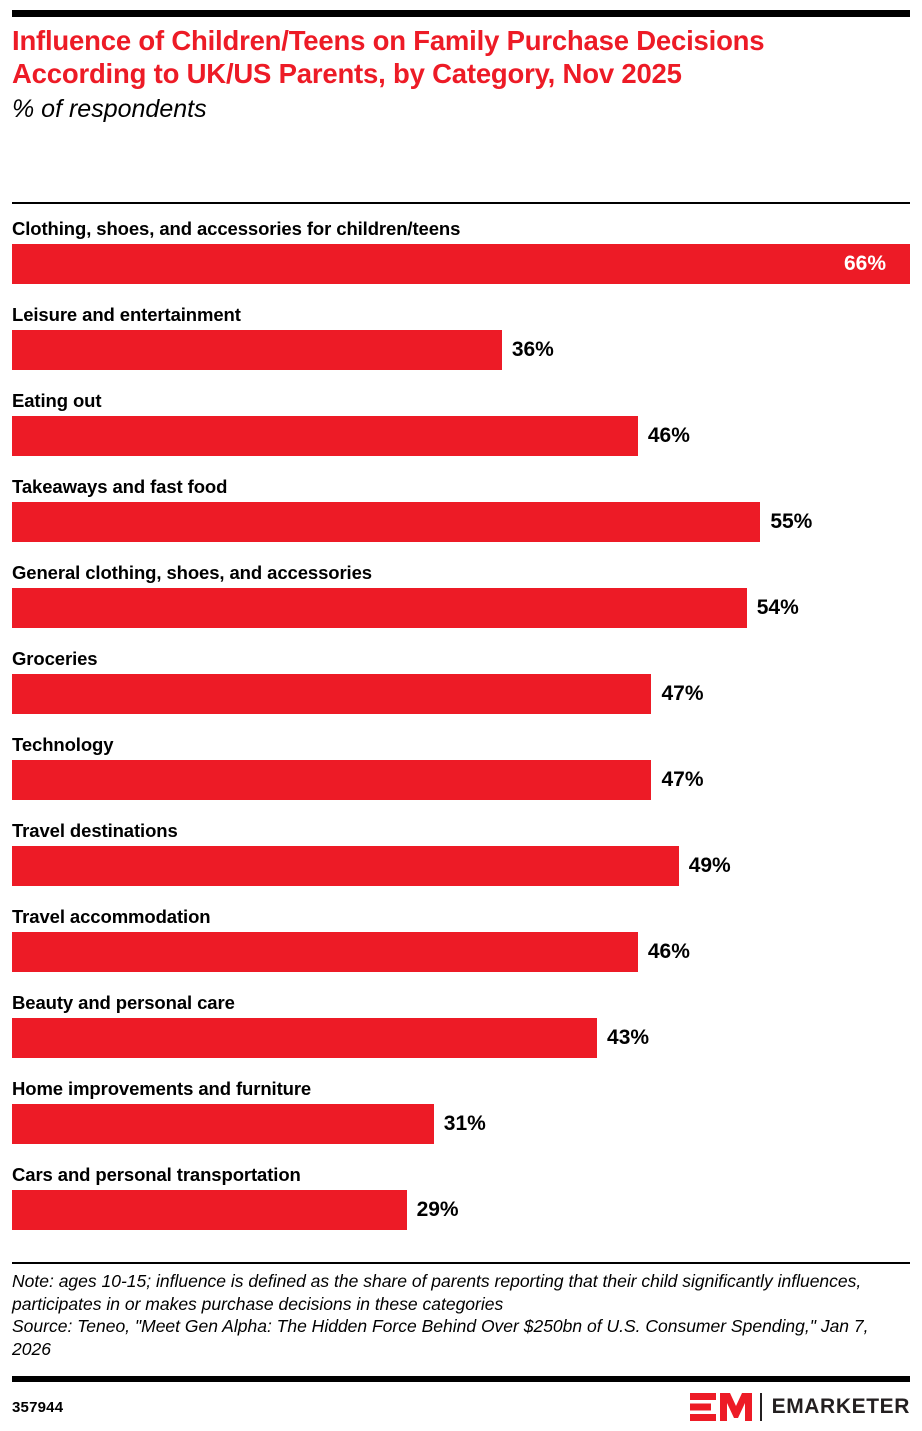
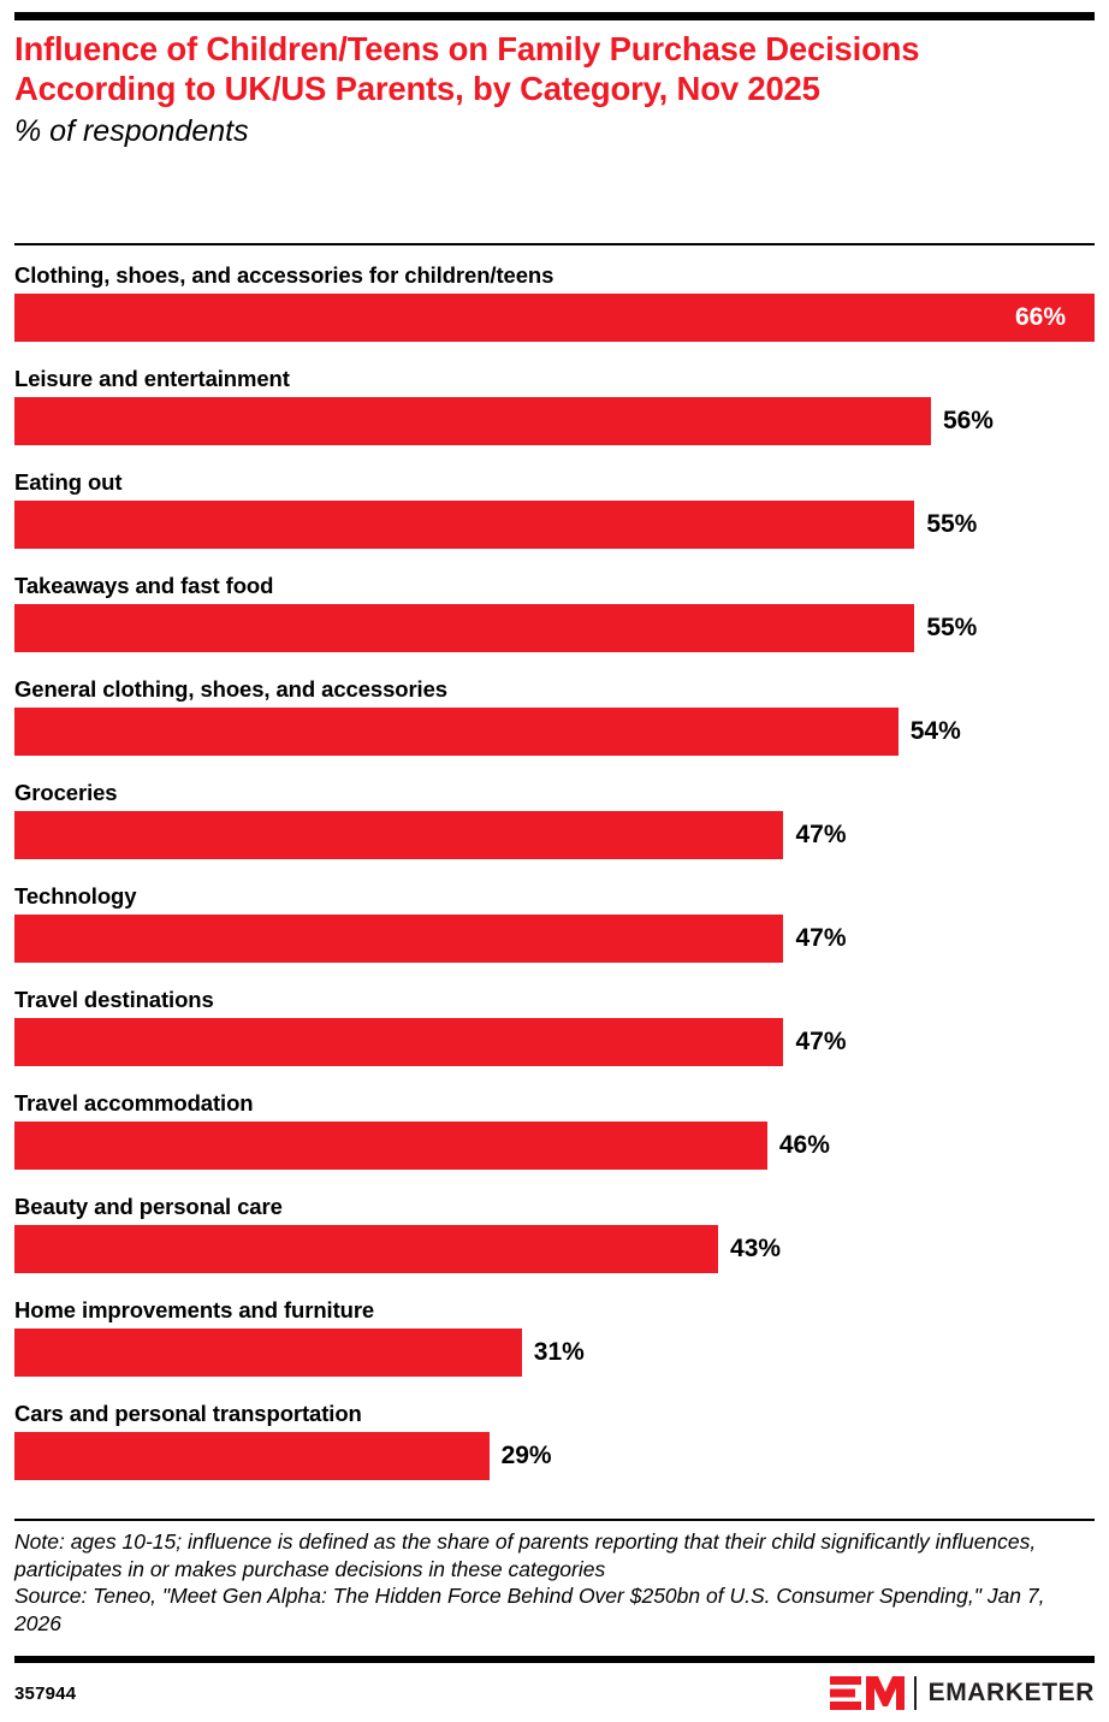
Leisure and entertainment: 36% -> 56%
Eating out: 46% -> 55%
Travel destinations: 49% -> 47%
